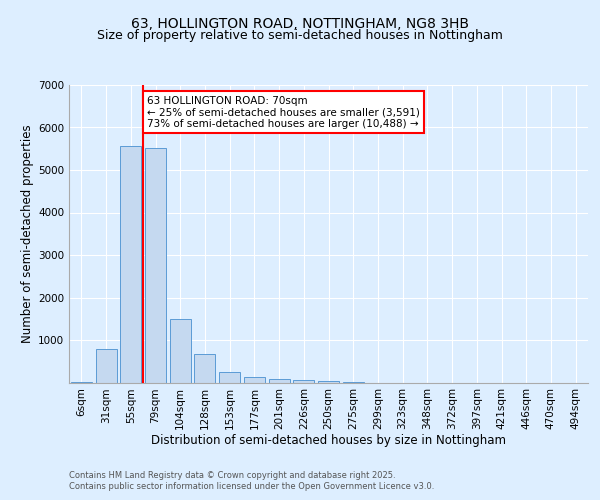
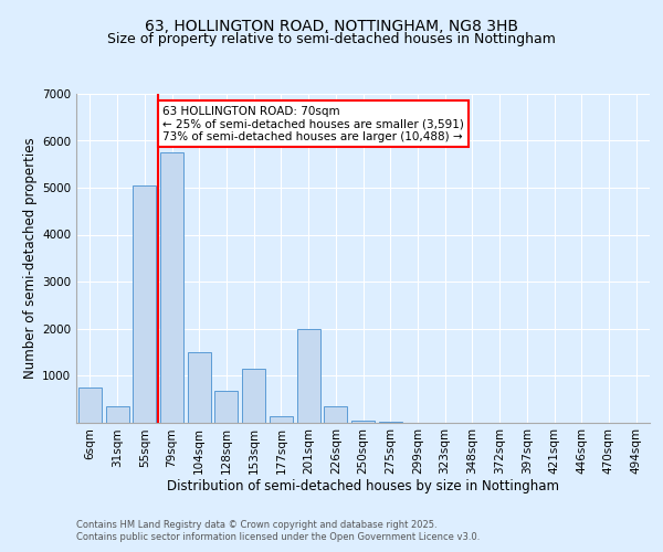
6sqm: 20 -> 750
31sqm: 780 -> 350
55sqm: 5560 -> 5050
79sqm: 5520 -> 5750
153sqm: 250 -> 1150
201sqm: 80 -> 2000
226sqm: 50 -> 350
